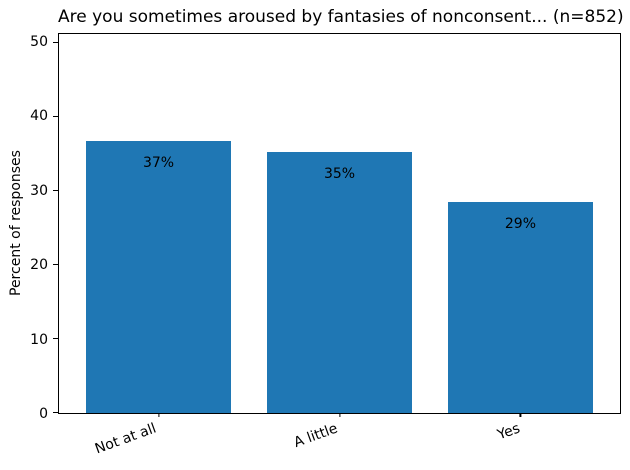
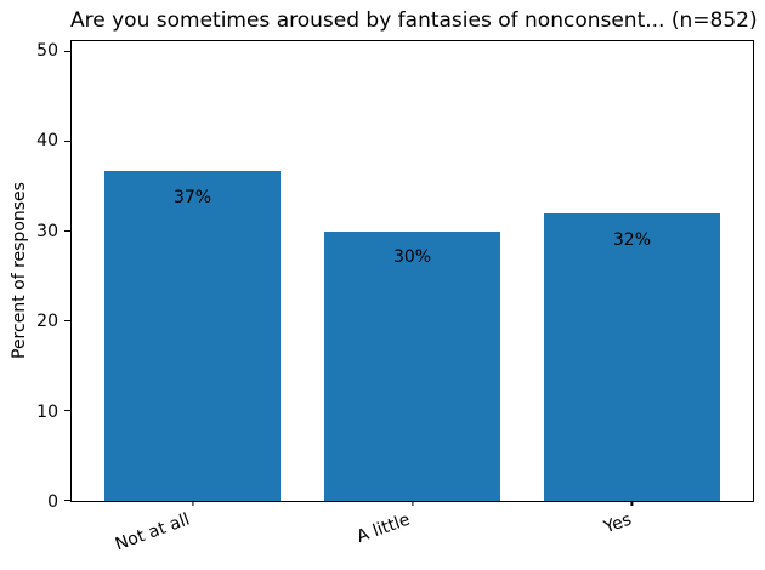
A little: 35% -> 30%
Yes: 29% -> 32%
